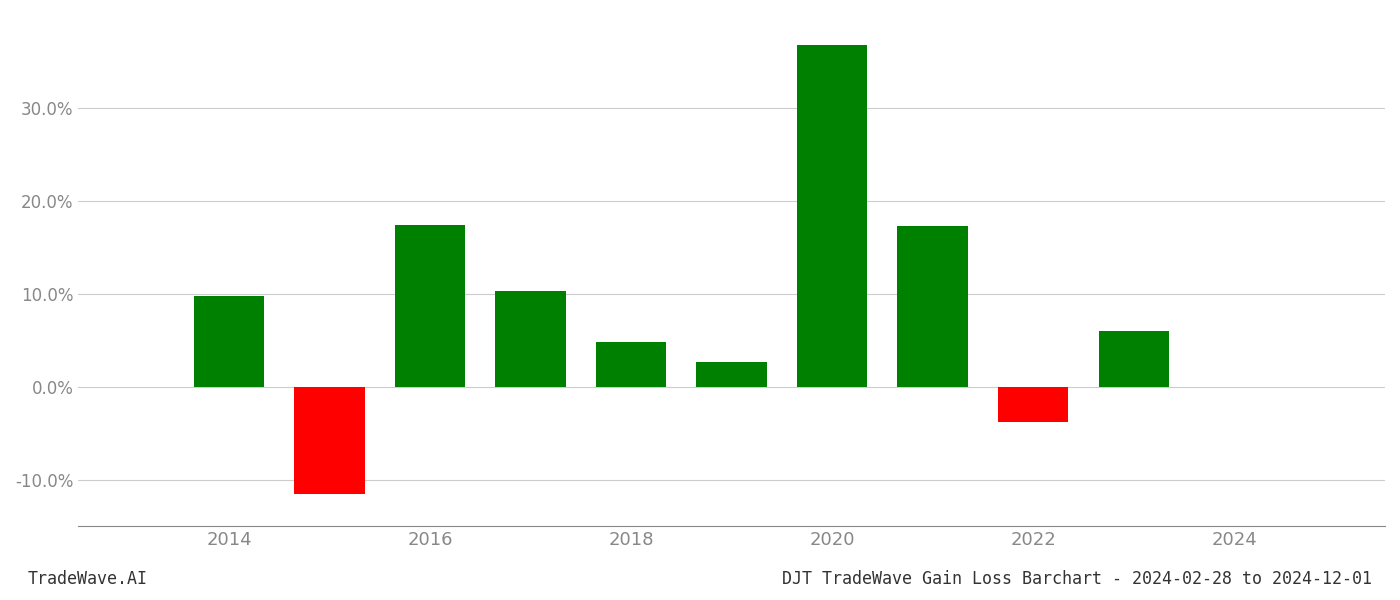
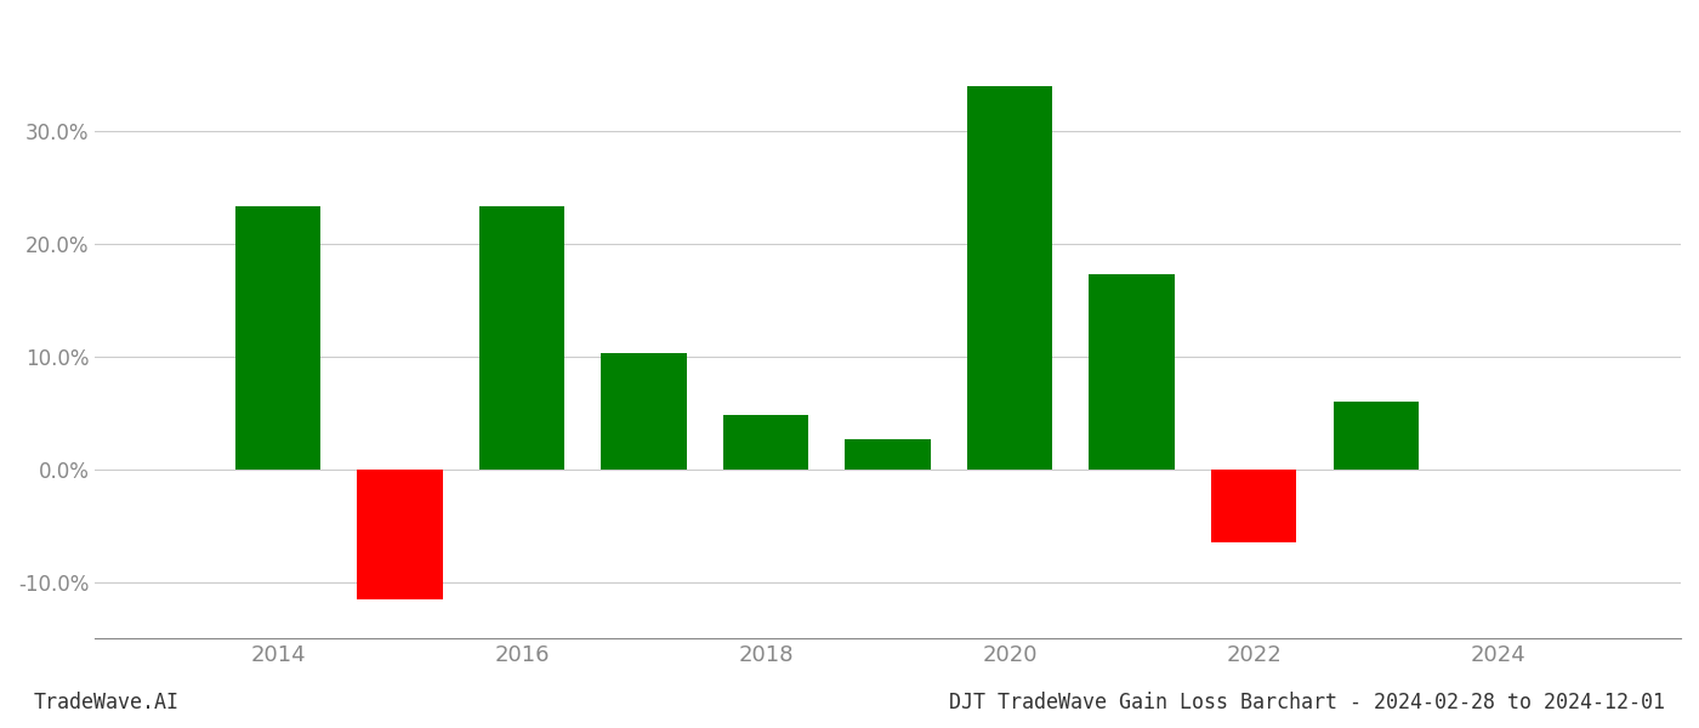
2014: 9.8% -> 23.3%
2016: 17.4% -> 23.3%
2020: 36.8% -> 34.0%
2022: -3.8% -> -6.5%
